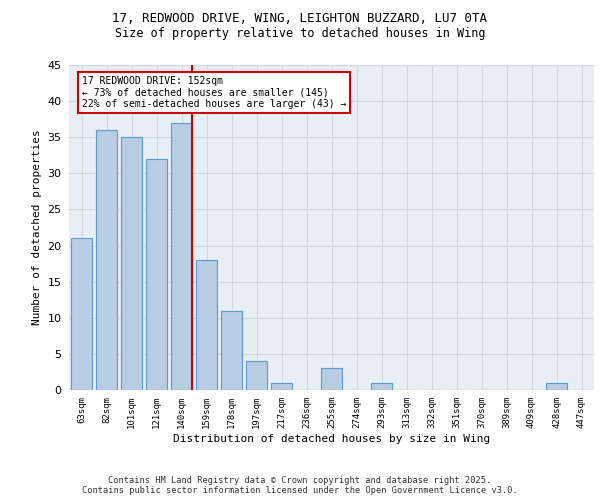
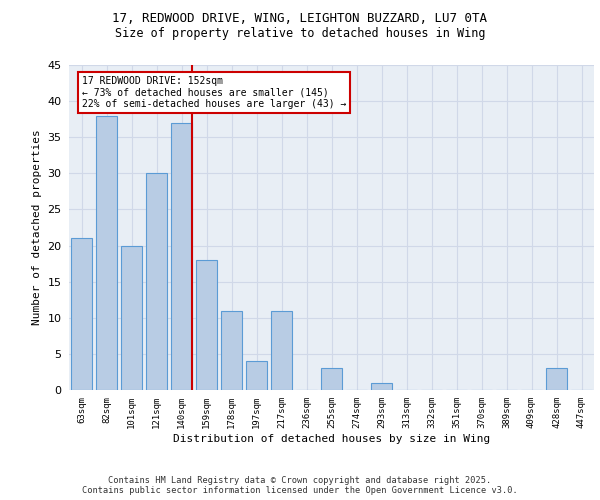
82sqm: 36 -> 38
101sqm: 35 -> 20
121sqm: 32 -> 30
217sqm: 1 -> 11
428sqm: 1 -> 3
